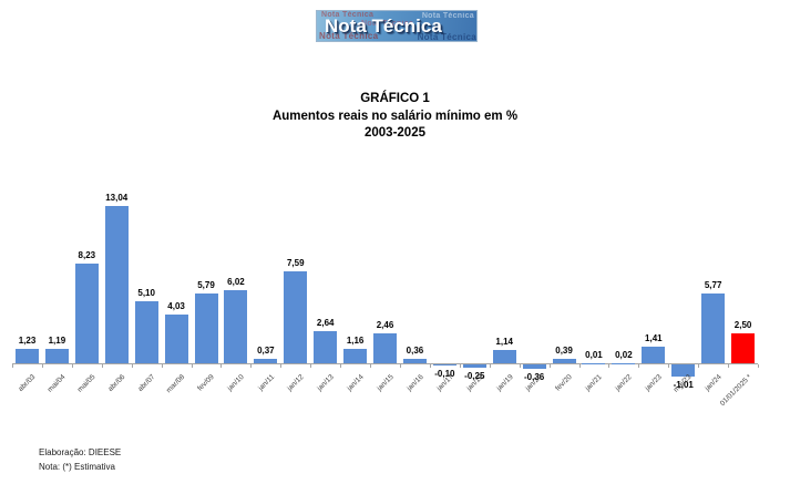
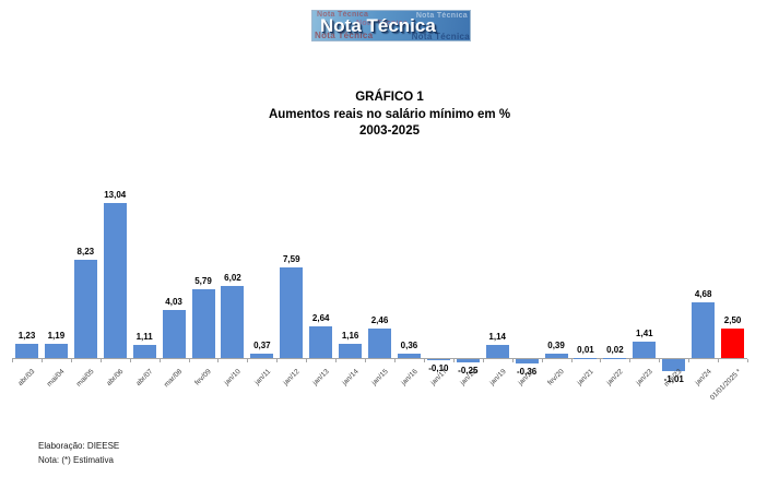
abr/07: 5,10 -> 1,11
jan/24: 5,77 -> 4,68
